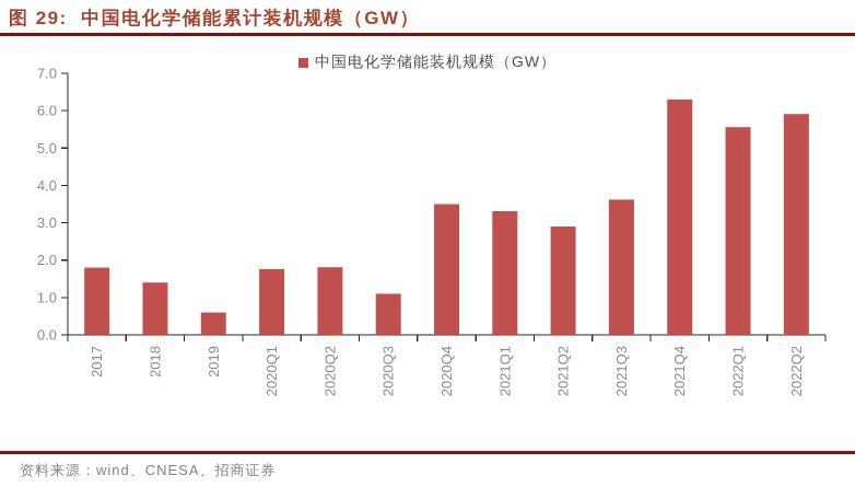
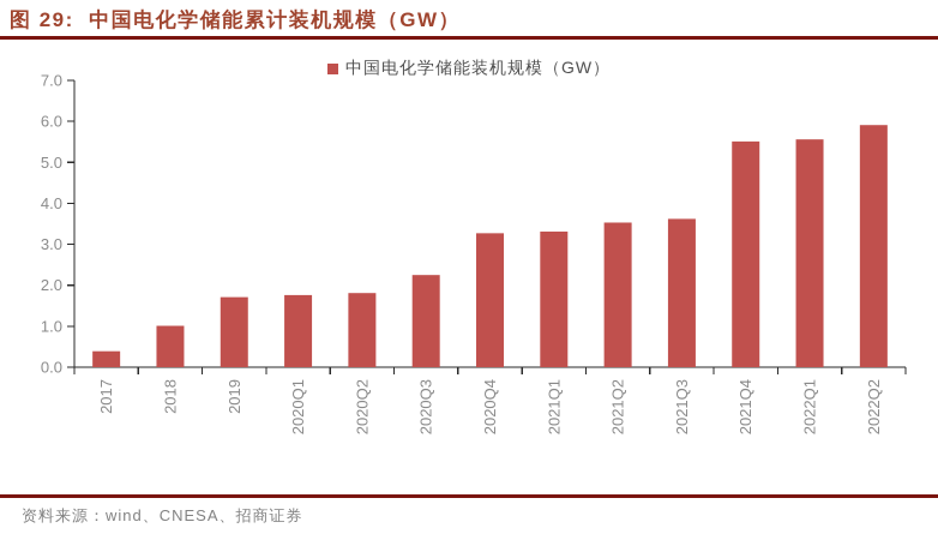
2017: 1.8 -> 0.4
2018: 1.4 -> 1.0
2019: 0.6 -> 1.7
2020Q3: 1.1 -> 2.2
2020Q4: 3.5 -> 3.3
2021Q2: 2.9 -> 3.5
2021Q4: 6.3 -> 5.5
